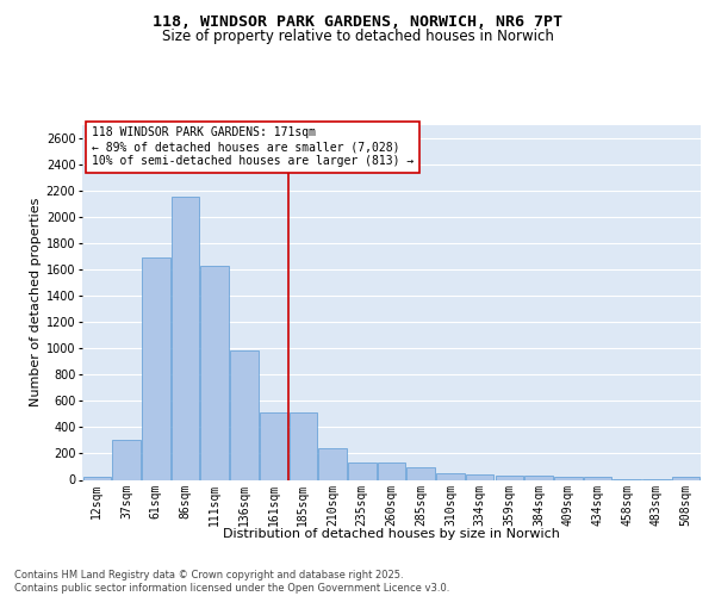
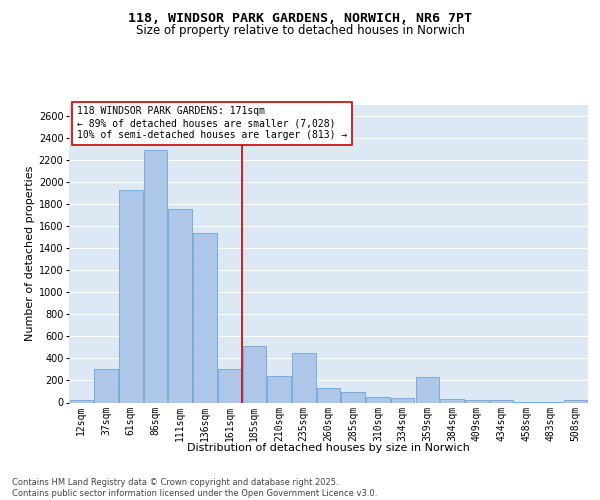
61sqm: 1690 -> 1930
86sqm: 2160 -> 2290
111sqm: 1630 -> 1760
136sqm: 980 -> 1540
161sqm: 510 -> 300
235sqm: 130 -> 450
359sqm: 40 -> 230
